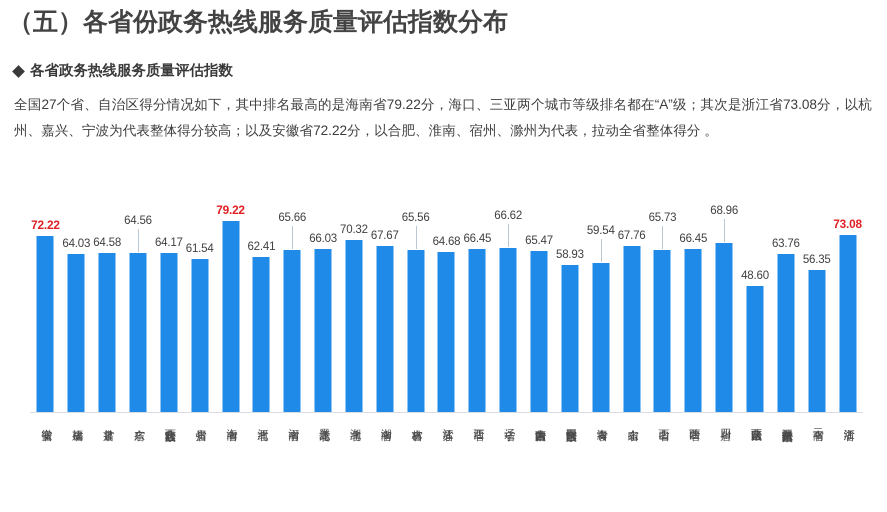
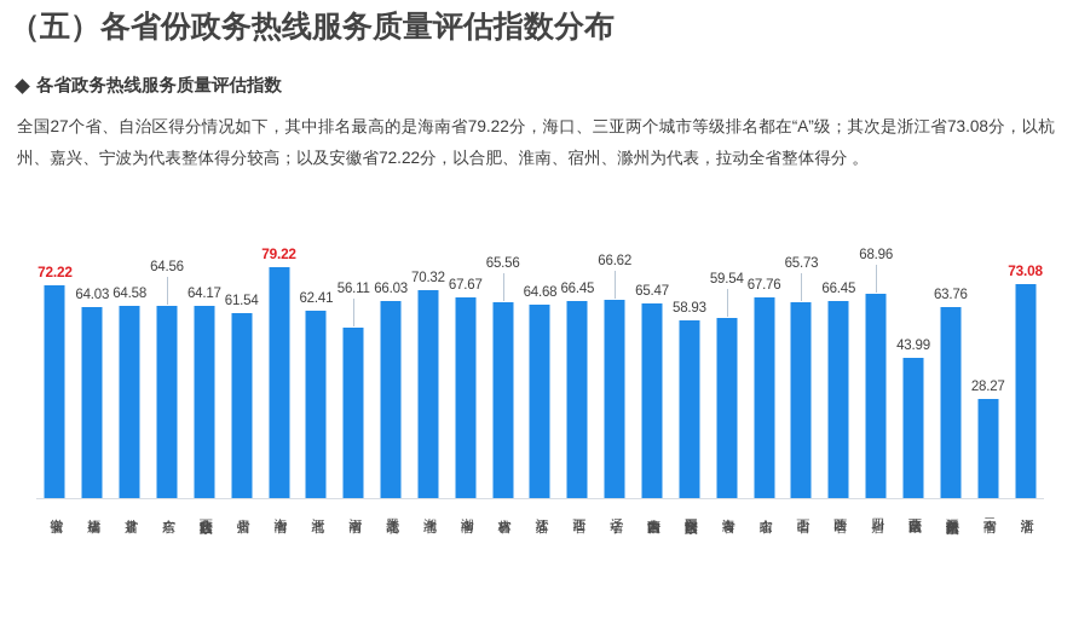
河南省: 65.66 -> 56.11
西藏自治区: 48.60 -> 43.99
云南省: 56.35 -> 28.27
